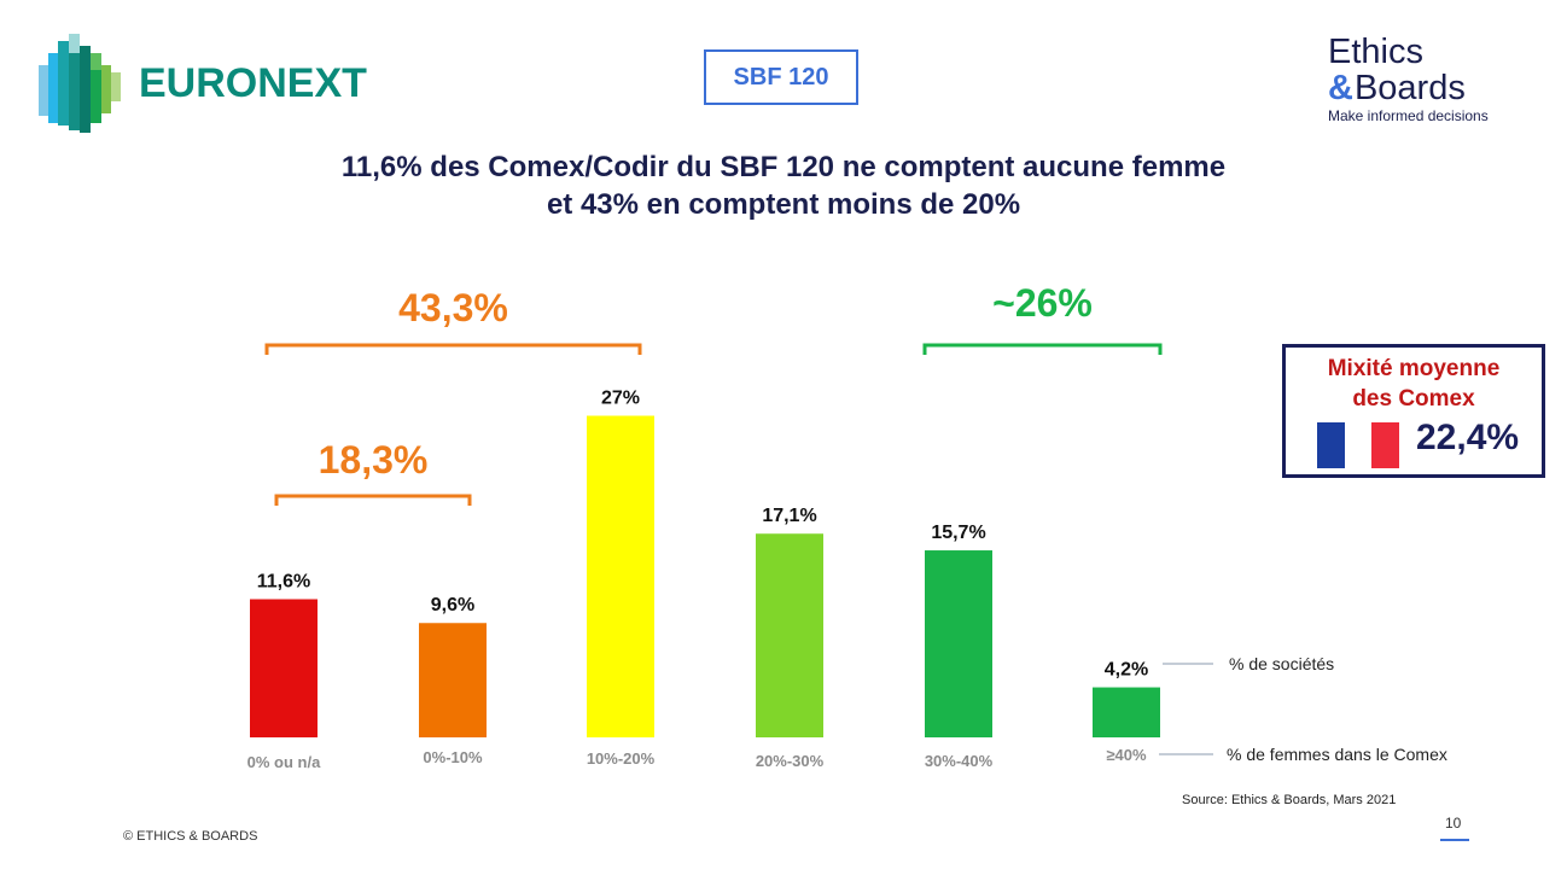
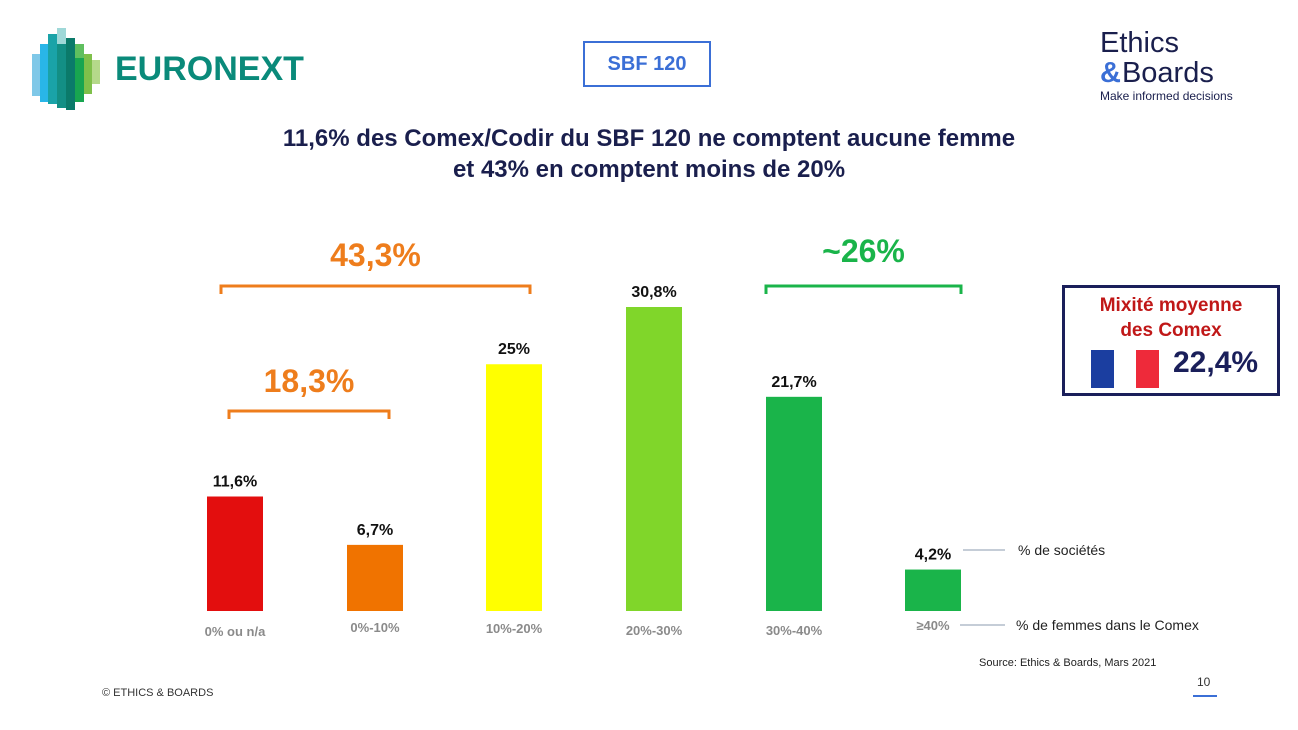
0%-10%: 9,6% -> 6,7%
10%-20%: 27% -> 25%
20%-30%: 17,1% -> 30,8%
30%-40%: 15,7% -> 21,7%
